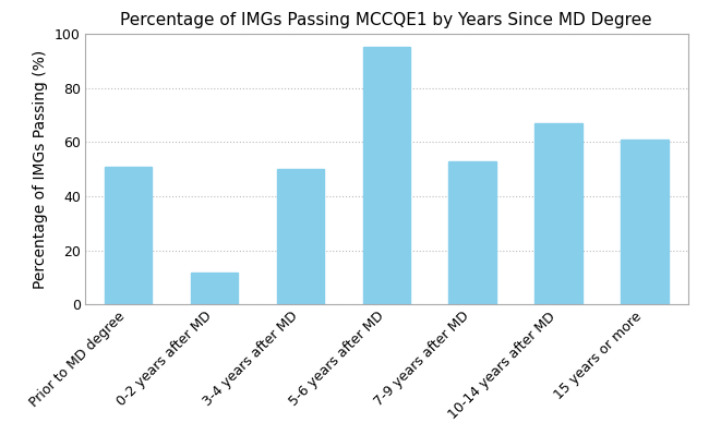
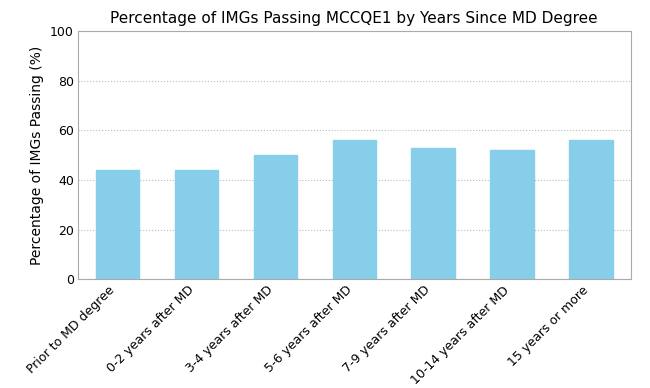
Prior to MD degree: 51 -> 44
0-2 years after MD: 12 -> 44
5-6 years after MD: 95 -> 56
10-14 years after MD: 67 -> 52
15 years or more: 61 -> 56
